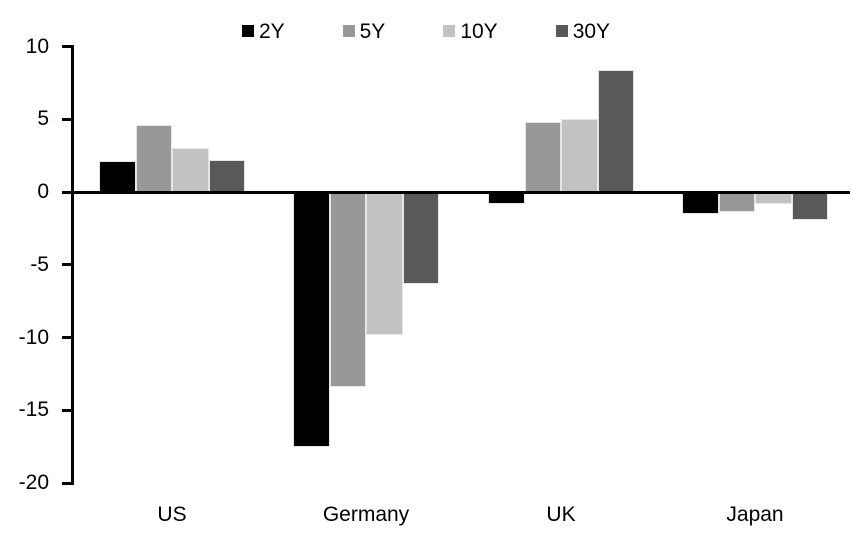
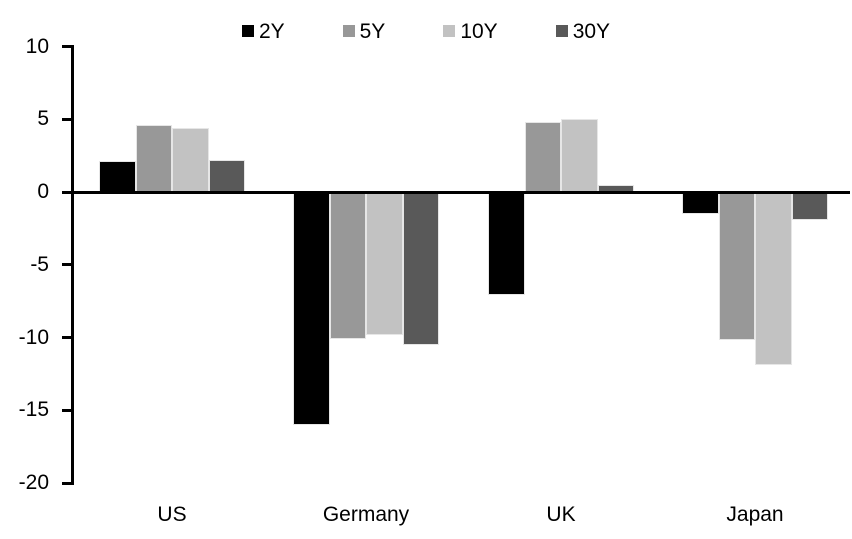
10Y/US: 3.0 -> 4.4
2Y/Germany: -17.5 -> -16.0
5Y/Germany: -13.4 -> -10.1
30Y/Germany: -6.3 -> -10.5
2Y/UK: -0.8 -> -7.1
30Y/UK: 8.4 -> 0.5
5Y/Japan: -1.4 -> -10.2
10Y/Japan: -0.8 -> -11.9
